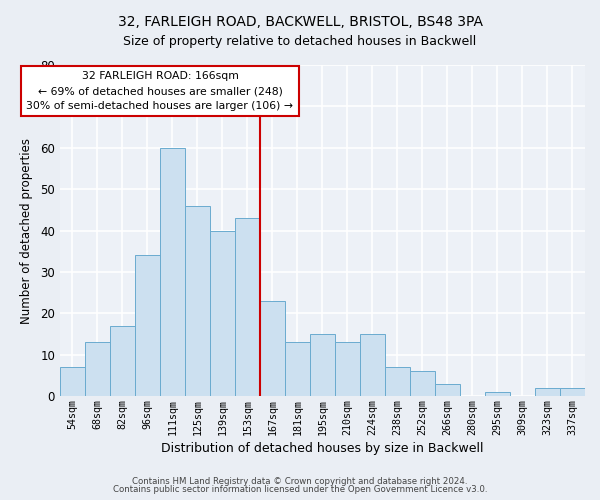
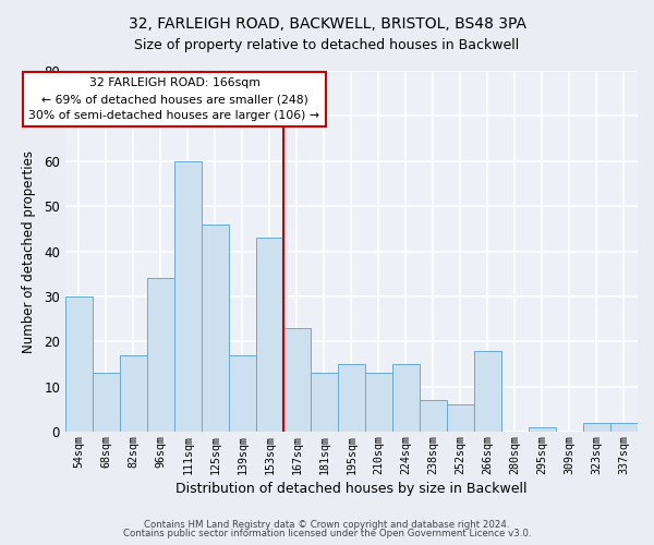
54sqm: 7 -> 30
139sqm: 40 -> 17
266sqm: 3 -> 18
